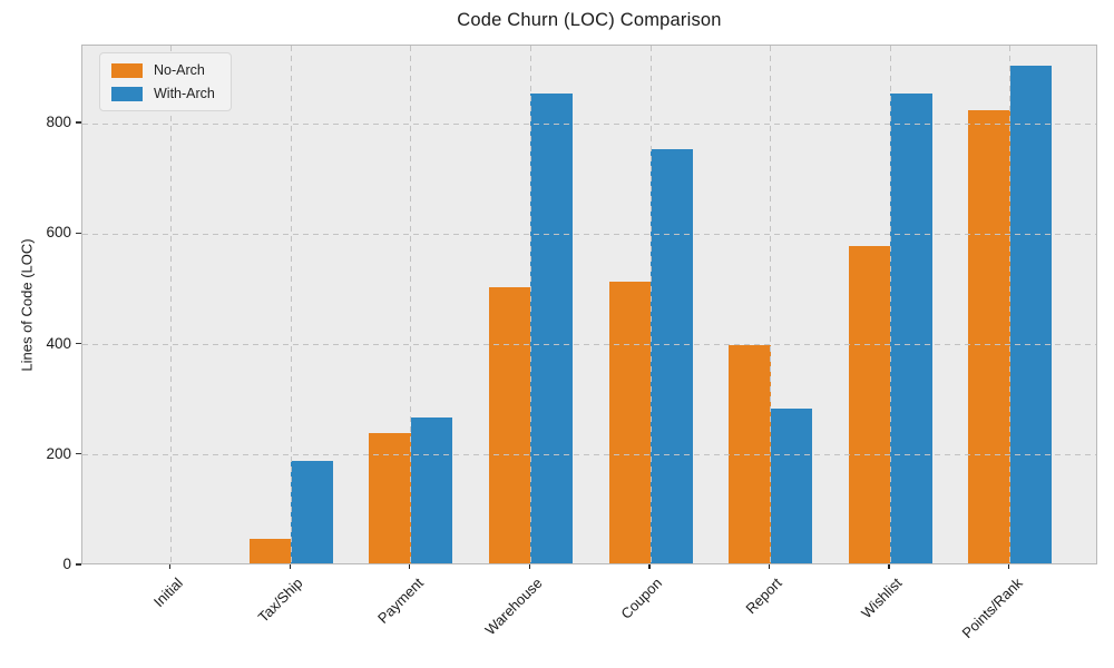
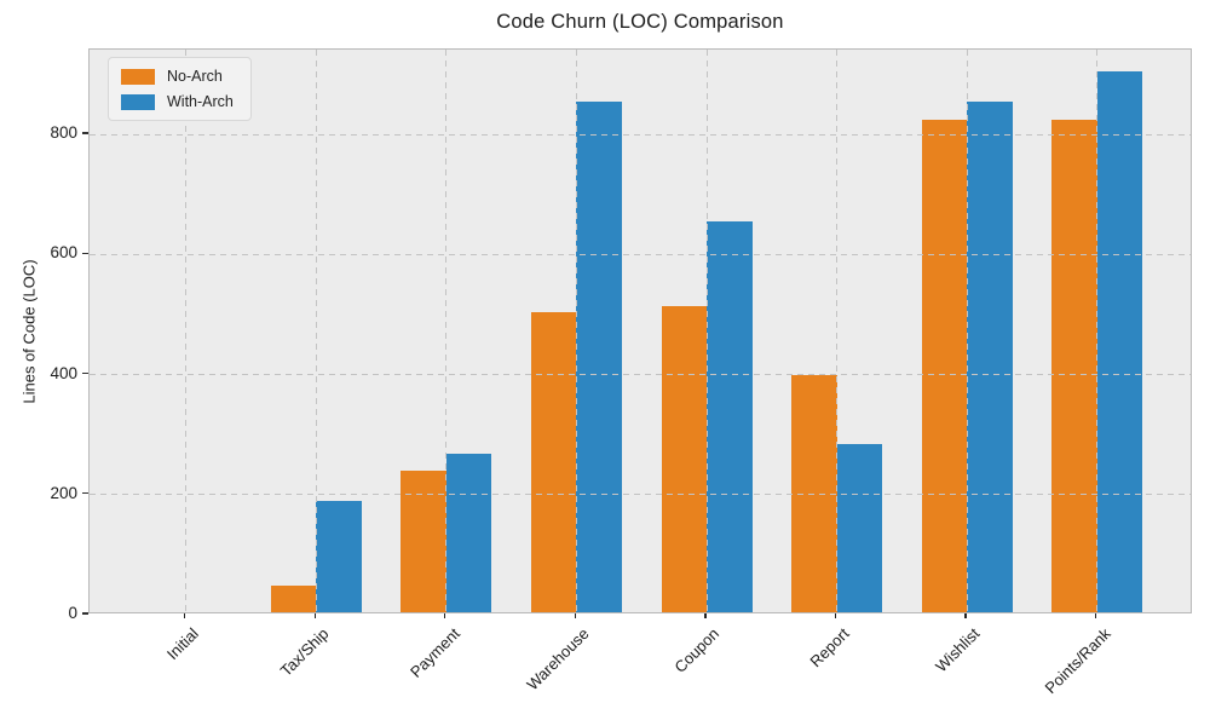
With-Arch/Coupon: 750 -> 650
No-Arch/Wishlist: 580 -> 820
